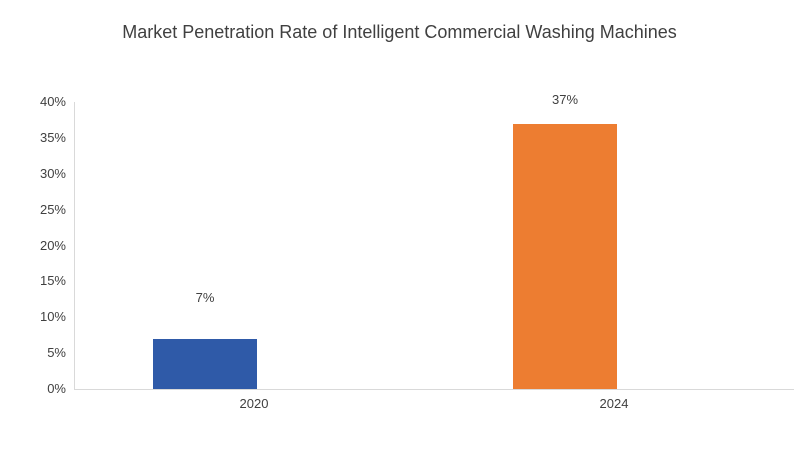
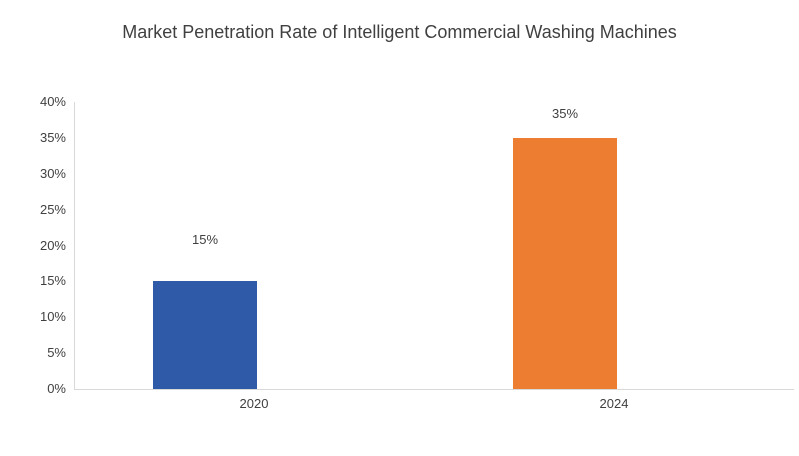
2020: 7% -> 15%
2024: 37% -> 35%
